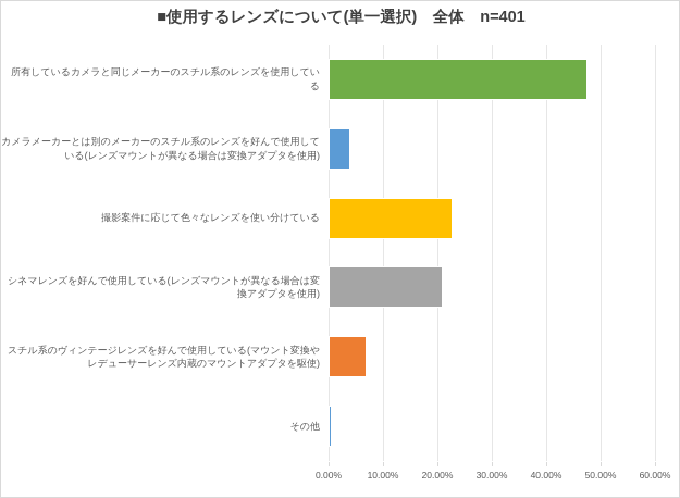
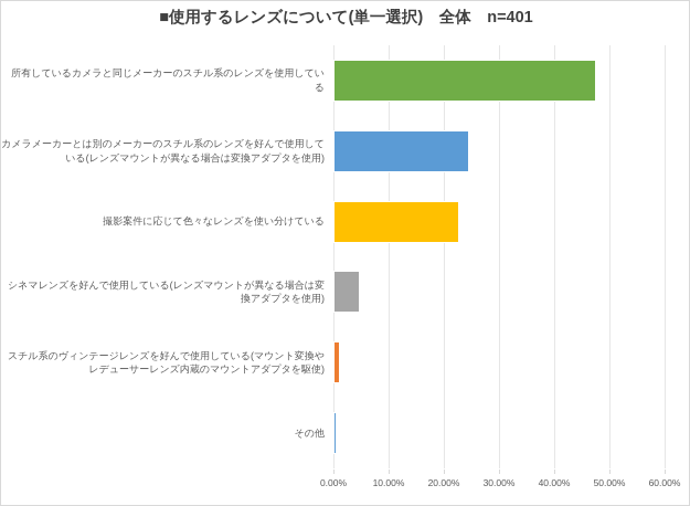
カメラメーカーとは別のメーカーのスチル系のレンズを好んで使用している(レンズマウントが異なる場合は変換アダプタを使用): 4% -> 25%
シネマレンズを好んで使用している(レンズマウントが異なる場合は変換アダプタを使用): 21% -> 5%
スチル系のヴィンテージレンズを好んで使用している(マウント変換やレデューサーレンズ内蔵のマウントアダプタを駆使): 7% -> 1%
